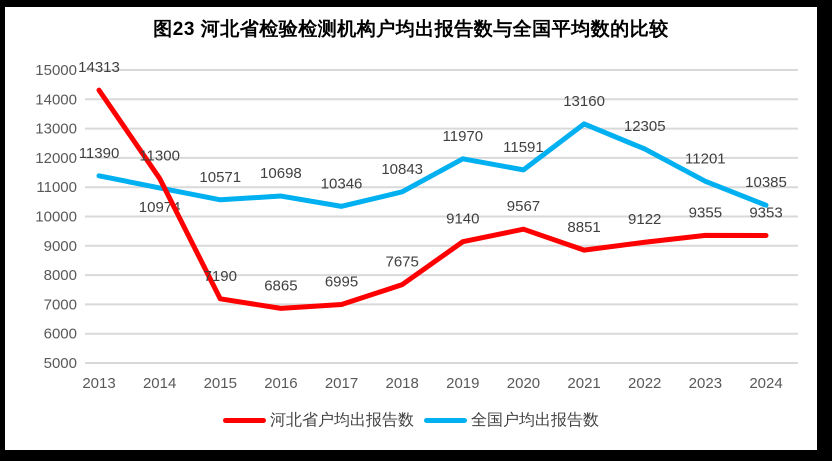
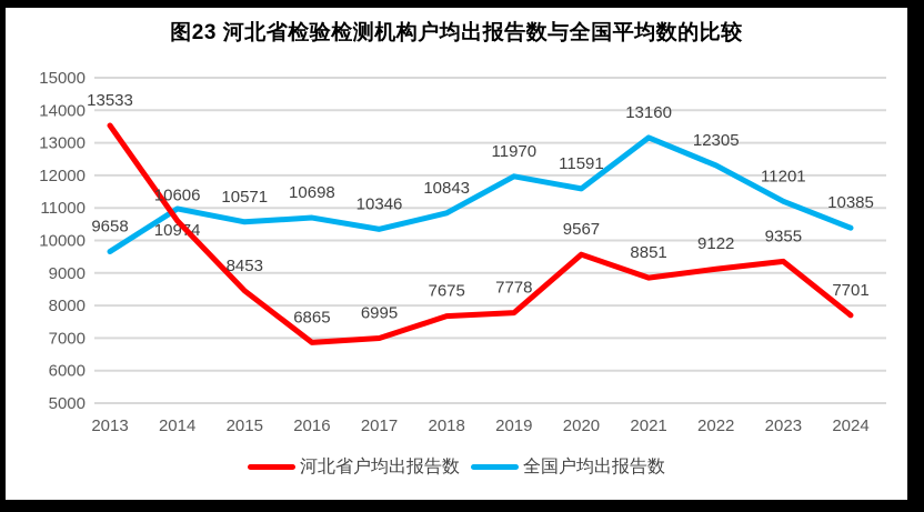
河北省户均出报告数/2013: 14313 -> 13533
全国户均出报告数/2013: 11390 -> 9658
河北省户均出报告数/2014: 11300 -> 10606
河北省户均出报告数/2015: 7190 -> 8453
河北省户均出报告数/2019: 9140 -> 7778
河北省户均出报告数/2024: 9353 -> 7701
